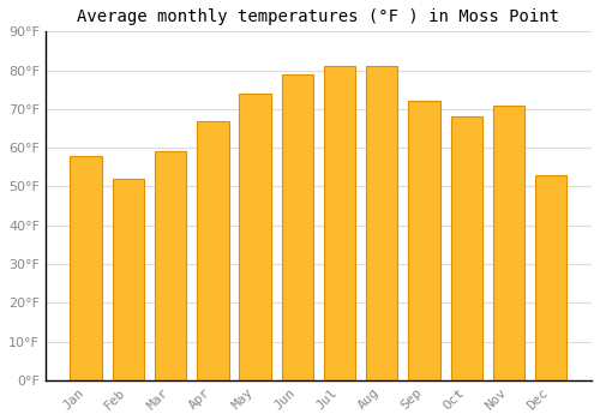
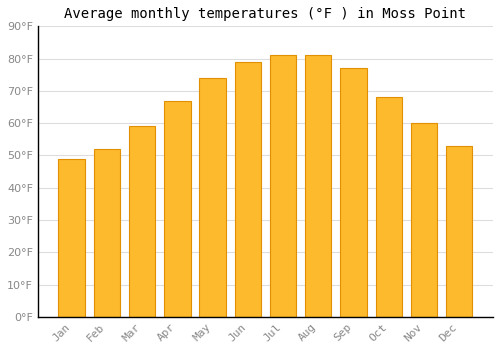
Jan: 58°F -> 49°F
Sep: 72°F -> 77°F
Nov: 71°F -> 60°F
